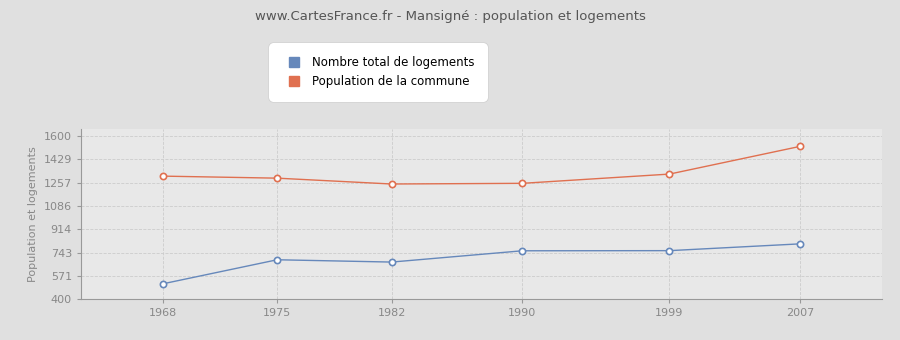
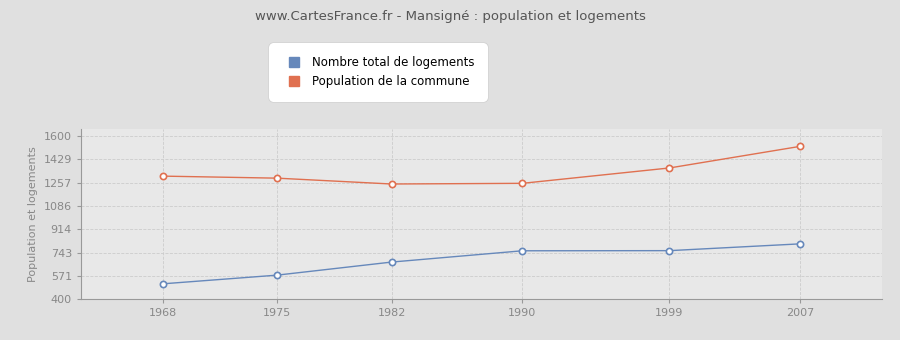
Nombre total de logements/1975: 690 -> 580
Population de la commune/1999: 1320 -> 1360
